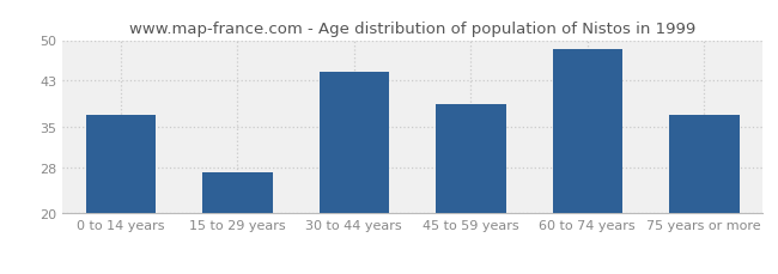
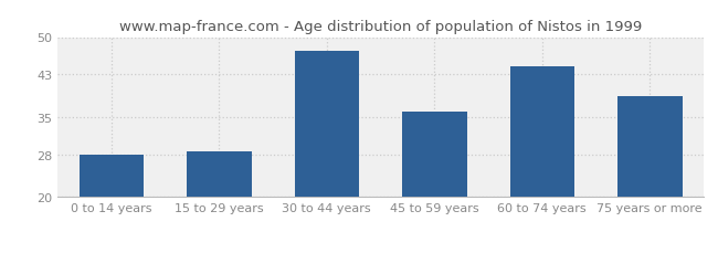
0 to 14 years: 37.0 -> 28.0
15 to 29 years: 27.2 -> 28.5
30 to 44 years: 44.5 -> 47.5
45 to 59 years: 39.0 -> 36.0
60 to 74 years: 48.5 -> 44.5
75 years or more: 37.0 -> 39.0
